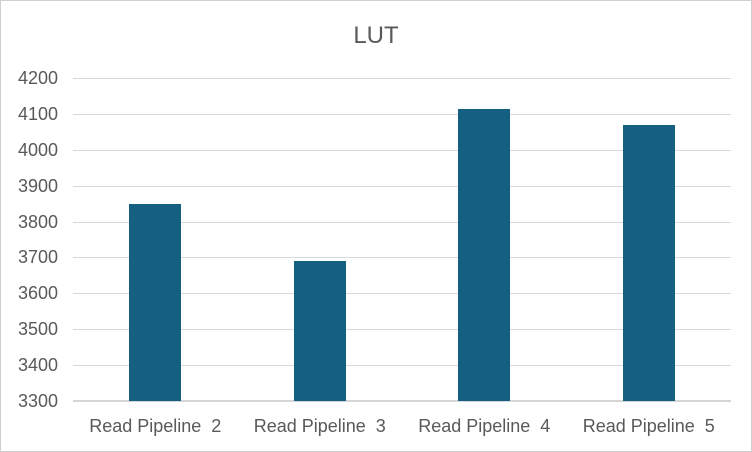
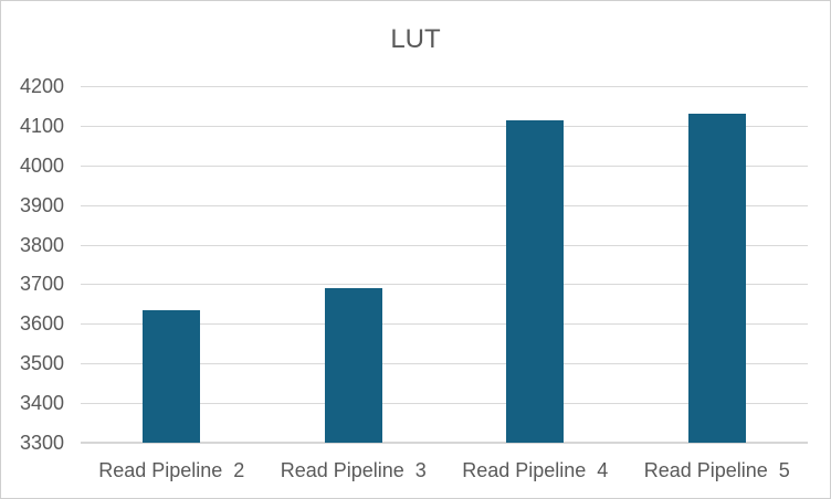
Read Pipeline 2: 3850 -> 3640
Read Pipeline 5: 4070 -> 4130
